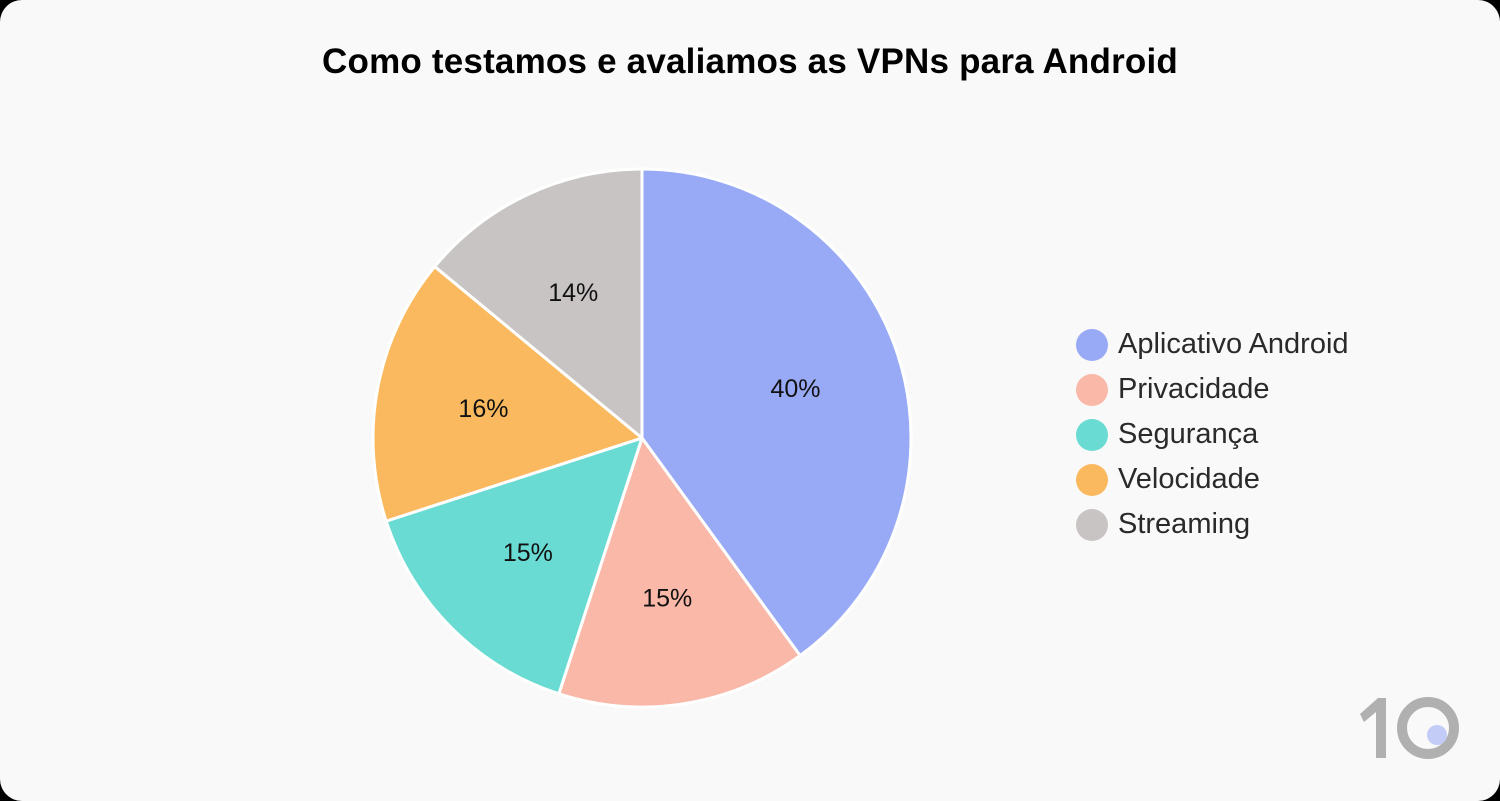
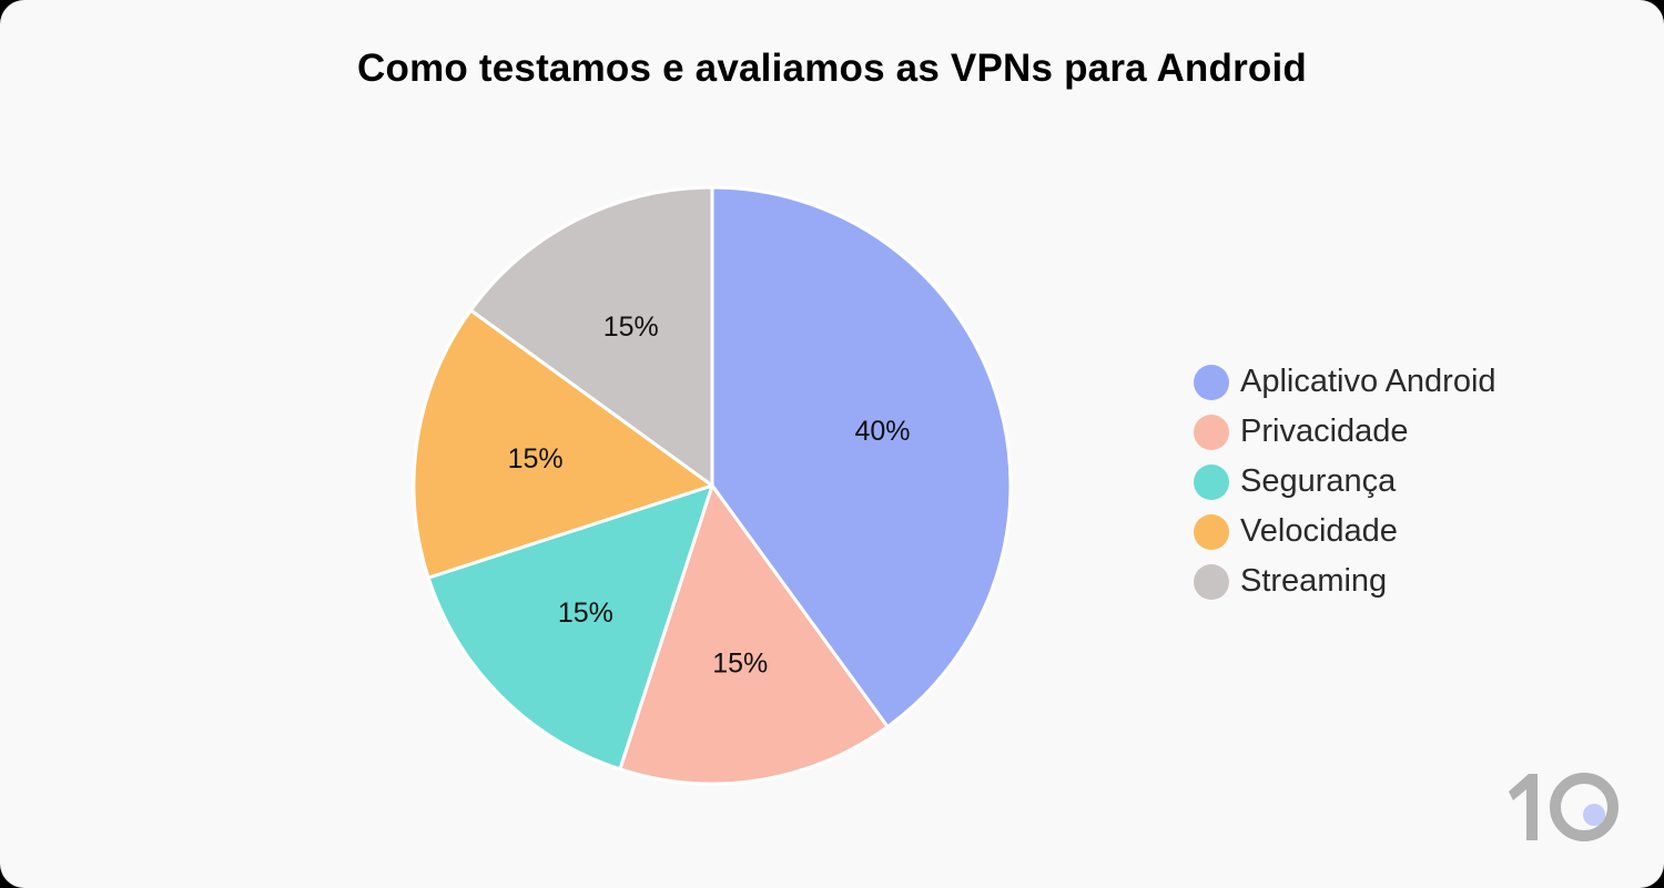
Velocidade: 16% -> 15%
Streaming: 14% -> 15%
